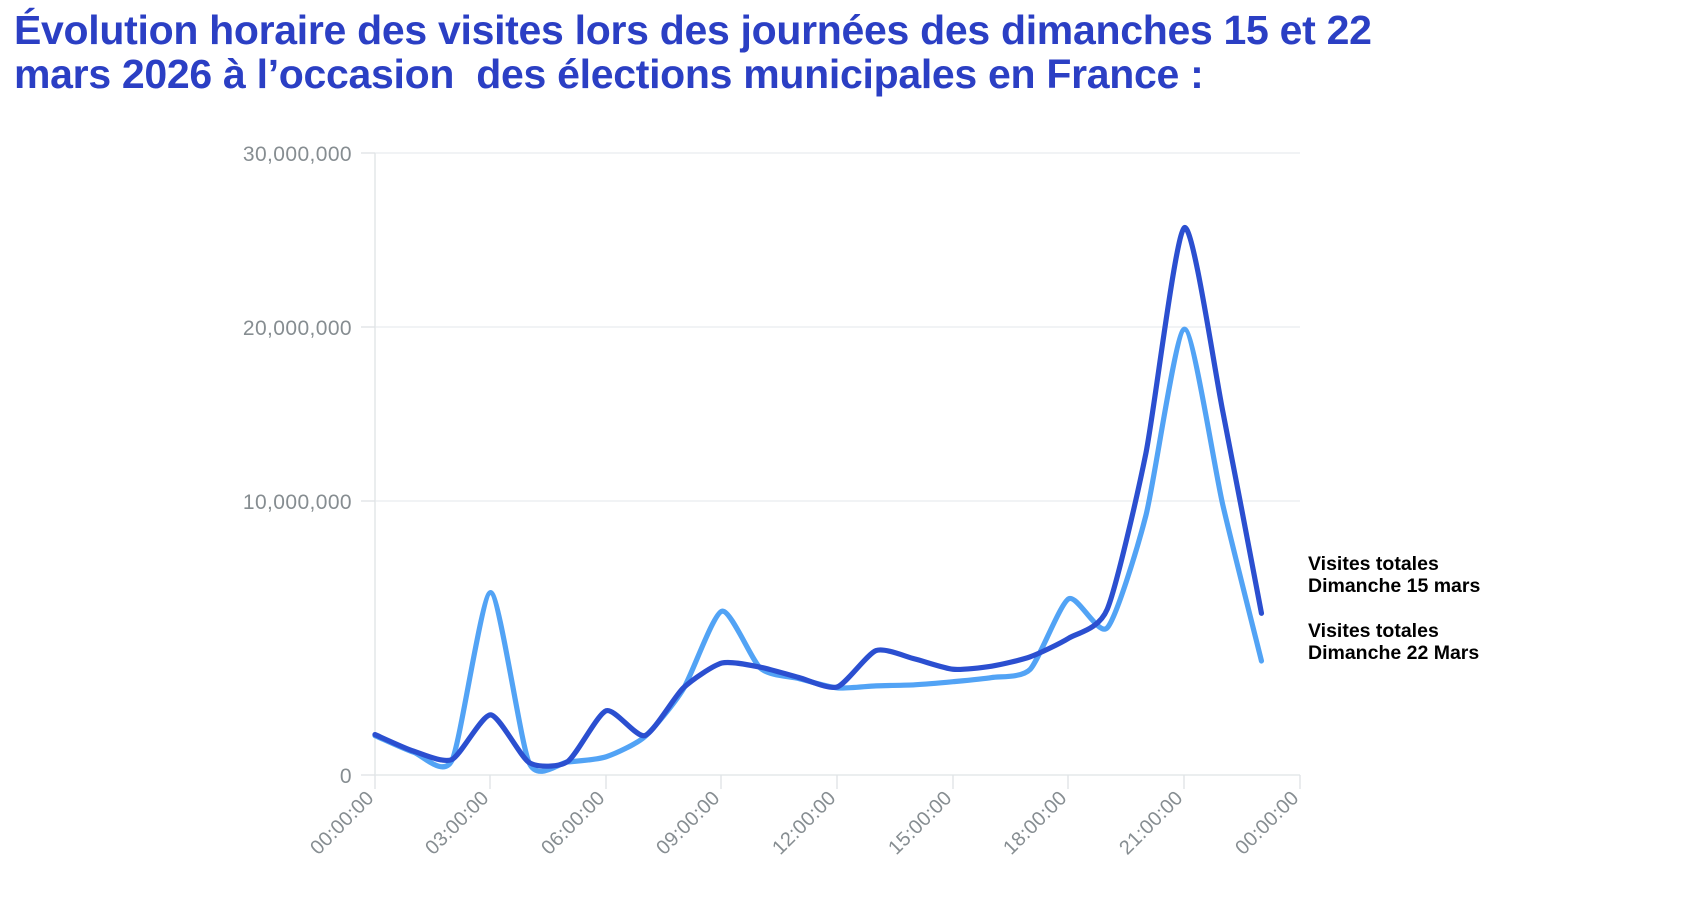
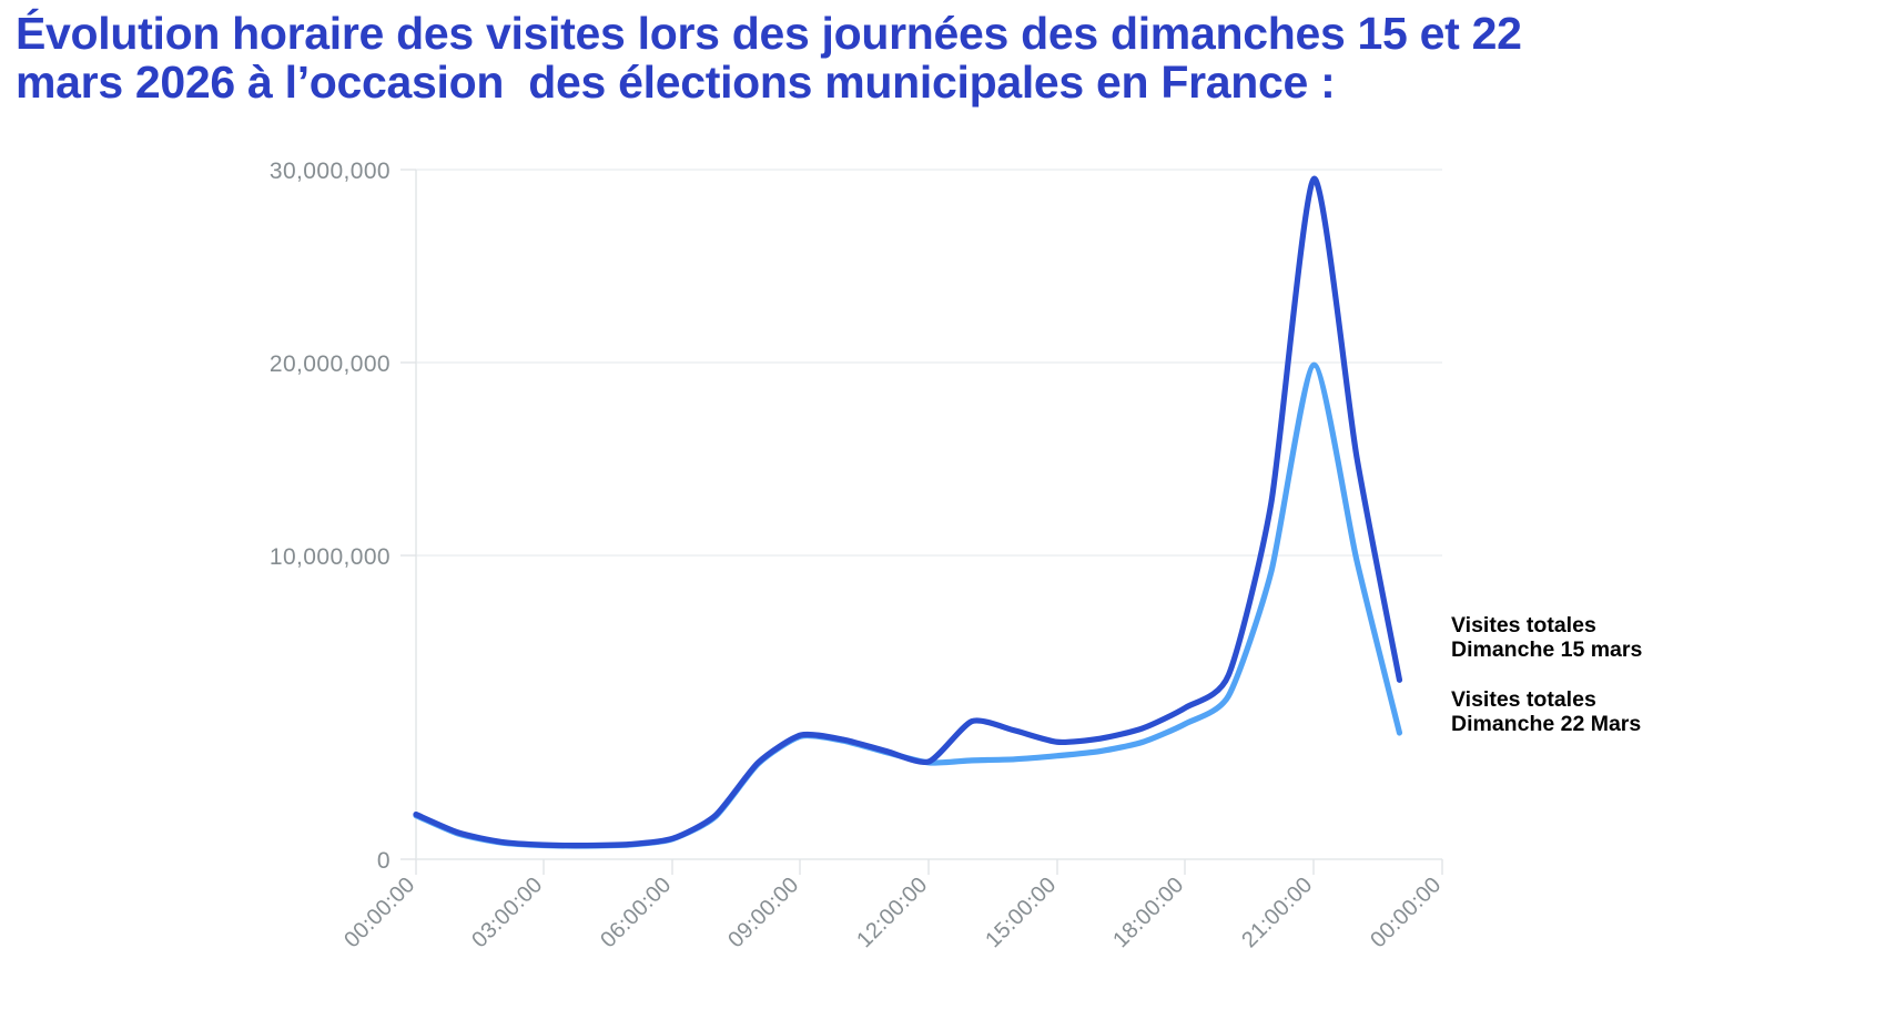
Visites totales Dimanche 15 mars/03:00:00: 2900000 -> 600000
Visites totales Dimanche 22 Mars/03:00:00: 8800000 -> 600000
Visites totales Dimanche 15 mars/06:00:00: 3100000 -> 900000
Visites totales Dimanche 22 Mars/09:00:00: 7900000 -> 5400000
Visites totales Dimanche 22 Mars/18:00:00: 8500000 -> 5900000
Visites totales Dimanche 15 mars/21:00:00: 26400000 -> 29600000
